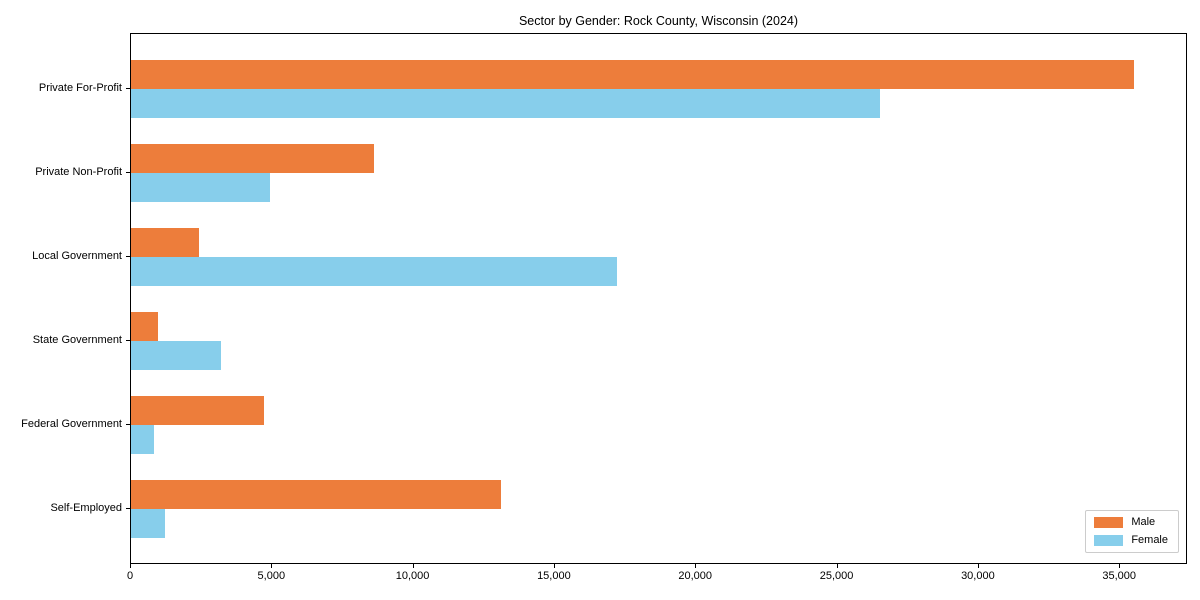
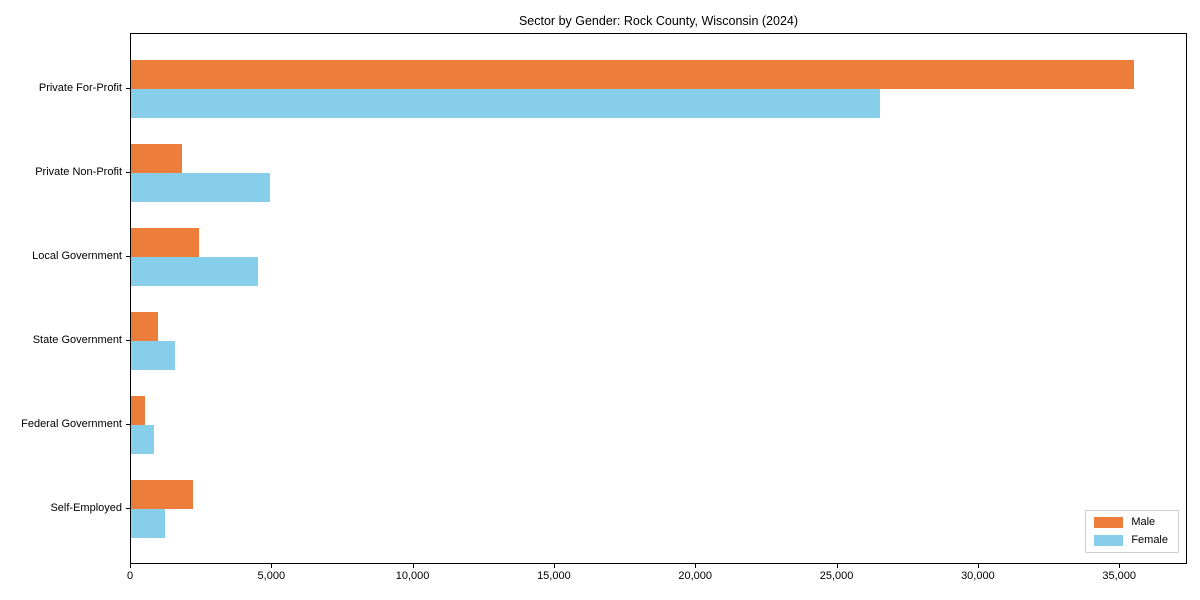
Male/Private Non-Profit: 8600 -> 1800
Female/Local Government: 17200 -> 4500
Female/State Government: 3200 -> 1600
Male/Federal Government: 4700 -> 500
Male/Self-Employed: 13100 -> 2200
